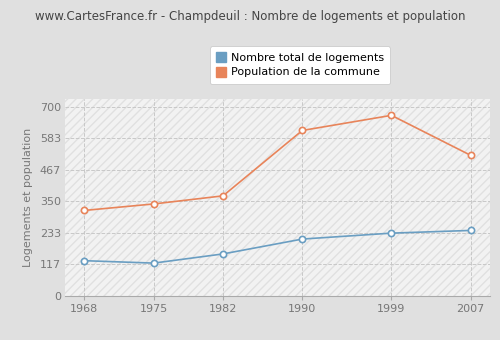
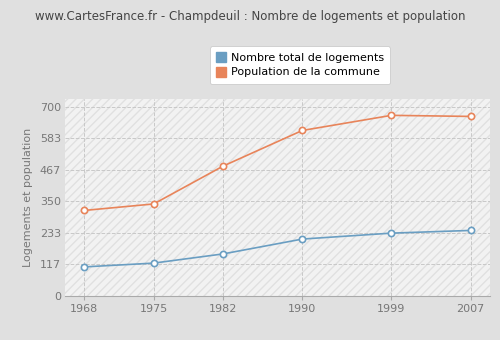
Nombre total de logements/1968: 130 -> 107
Population de la commune/1982: 370 -> 480
Population de la commune/2007: 520 -> 664
